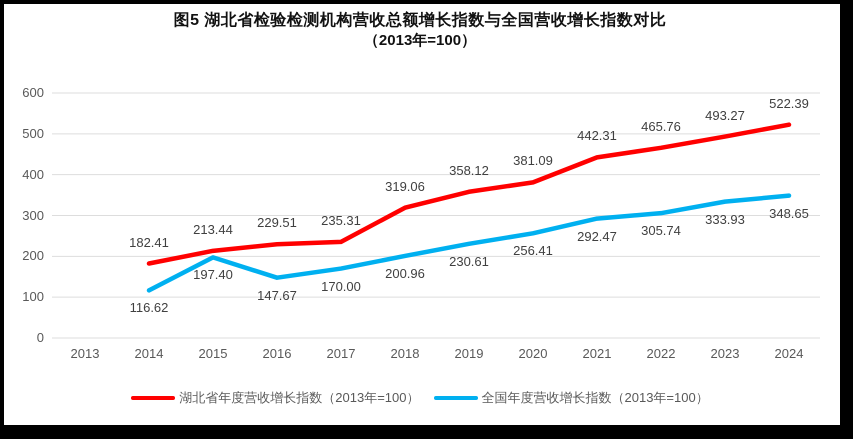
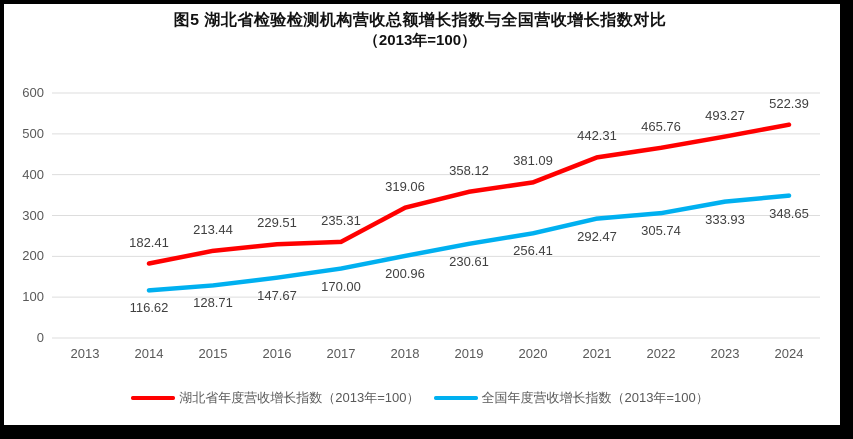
全国年度营收增长指数（2013年=100）/2015: 197.40 -> 128.71
